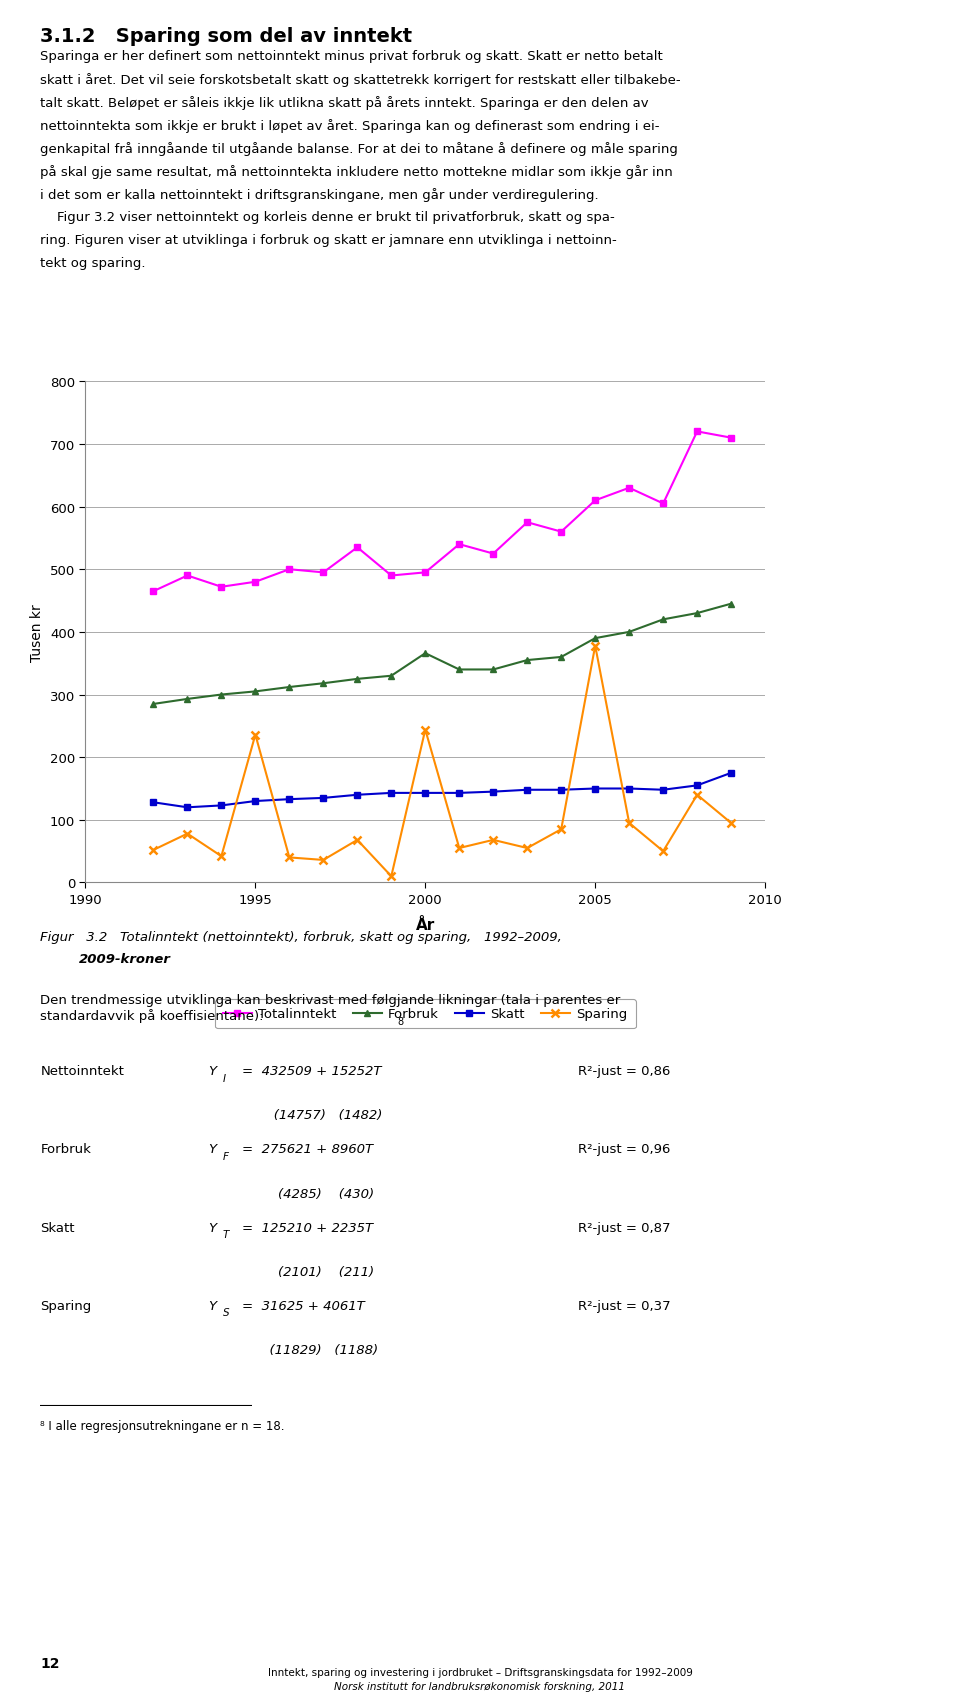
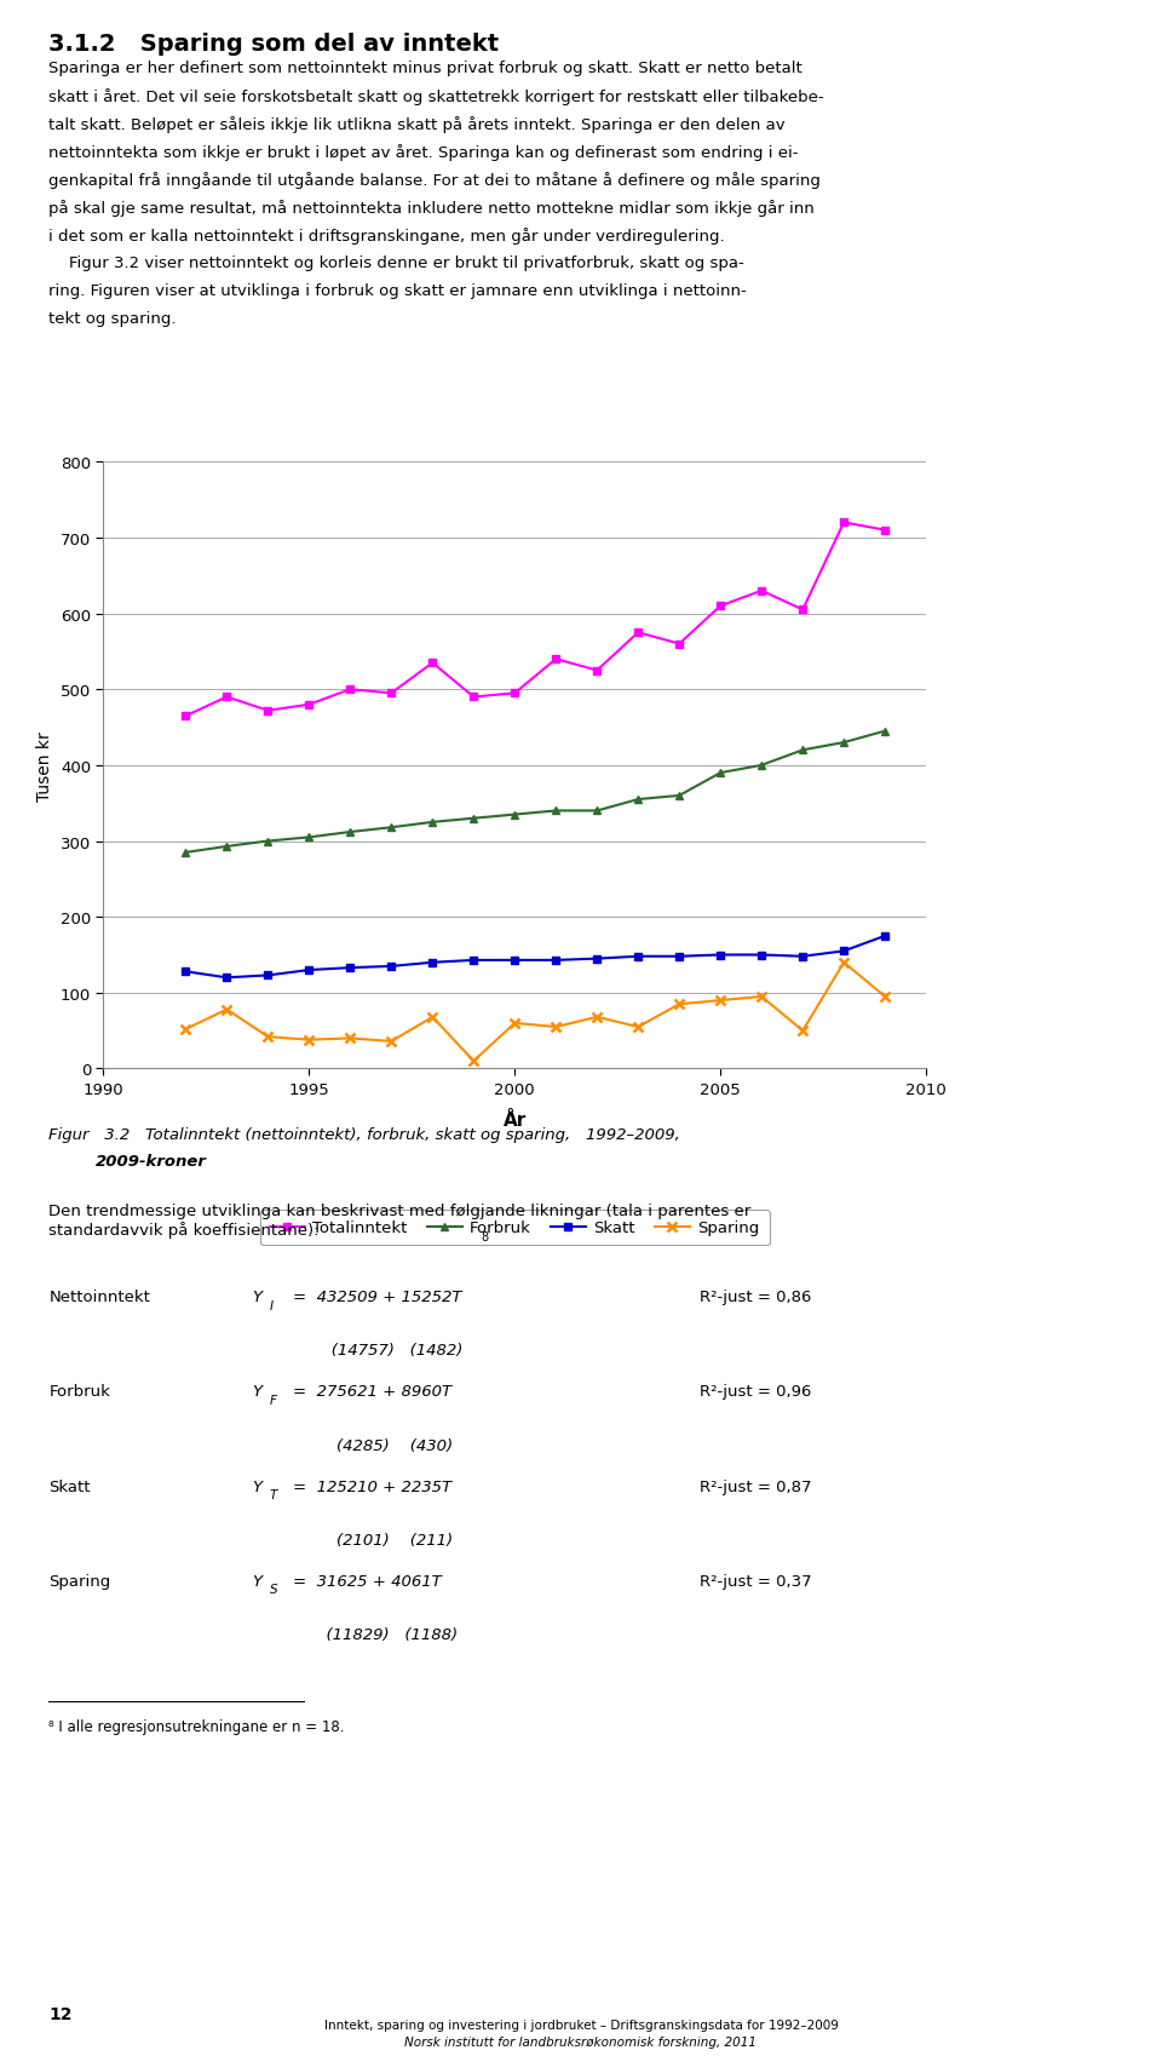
Sparing/1995: 236 -> 38
Forbruk/2000: 366 -> 335
Sparing/2000: 244 -> 60
Sparing/2005: 378 -> 90
